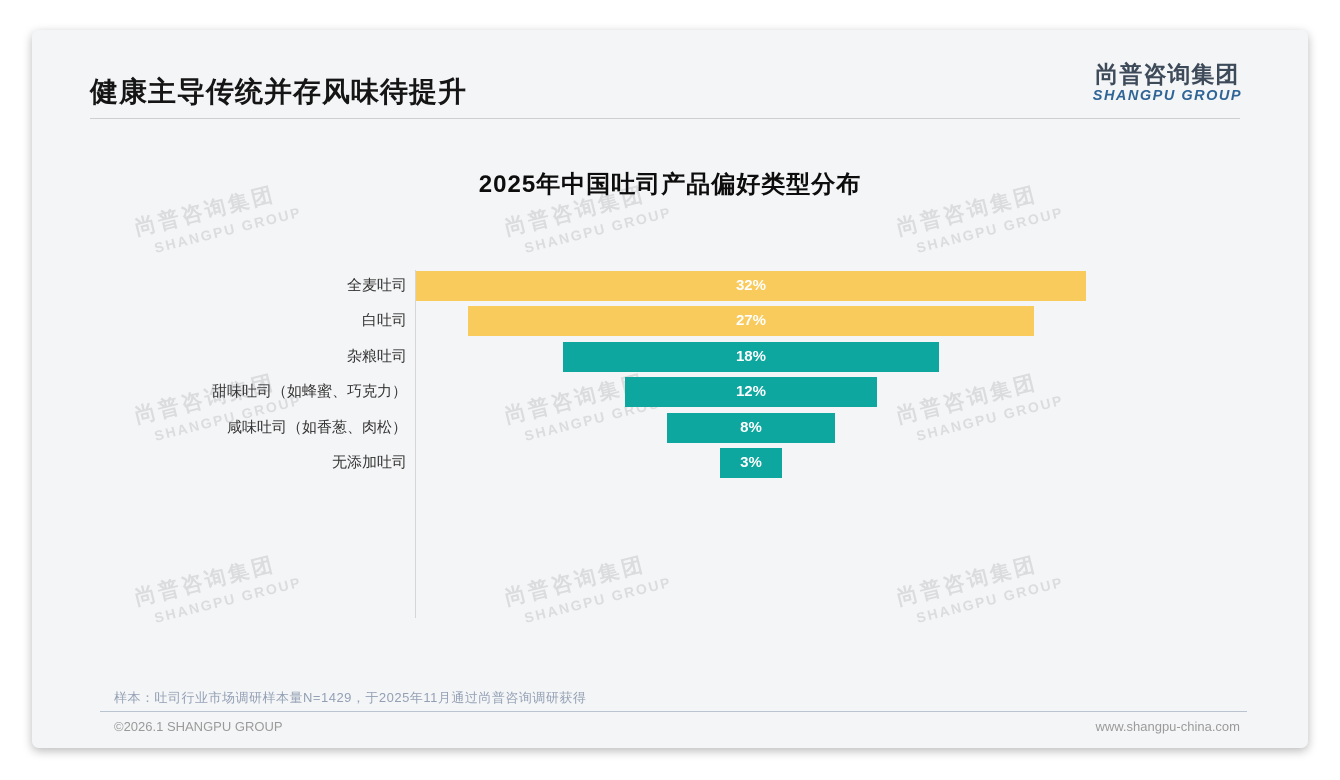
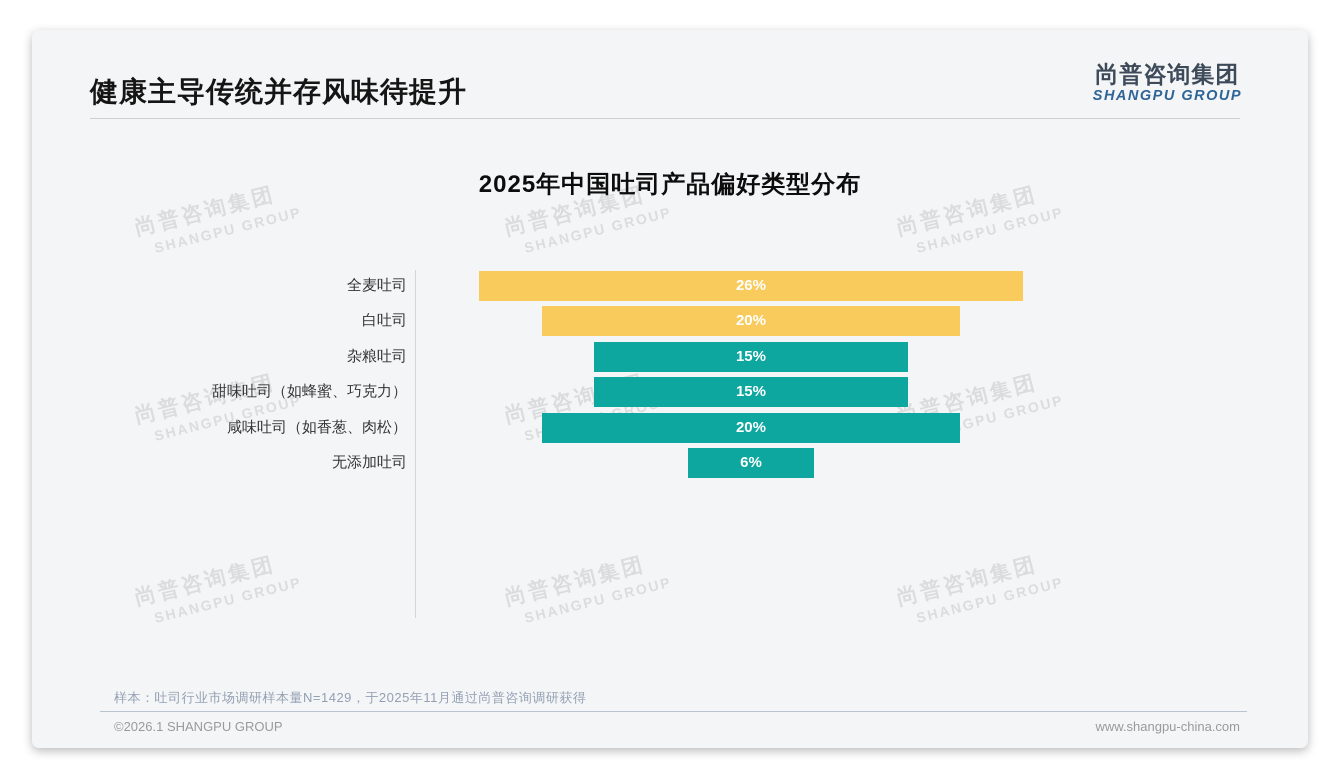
全麦吐司: 32% -> 26%
白吐司: 27% -> 20%
杂粮吐司: 18% -> 15%
甜味吐司（如蜂蜜、巧克力）: 12% -> 15%
咸味吐司（如香葱、肉松）: 8% -> 20%
无添加吐司: 3% -> 6%
